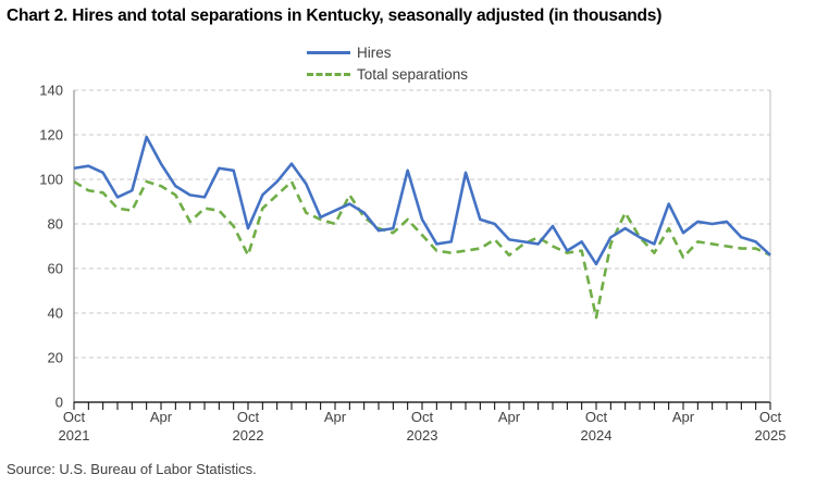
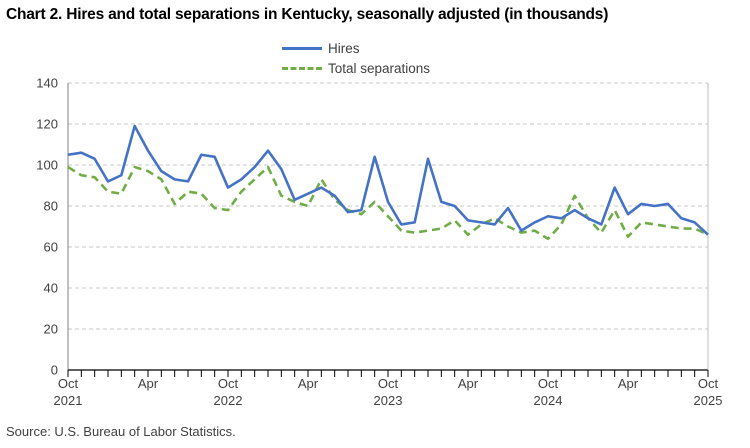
Hires/Oct 2022: 78 -> 89
Total separations/Oct 2022: 66 -> 78
Hires/Oct 2024: 62 -> 75
Total separations/Oct 2024: 38 -> 64
